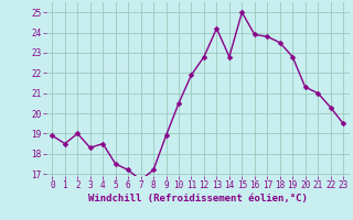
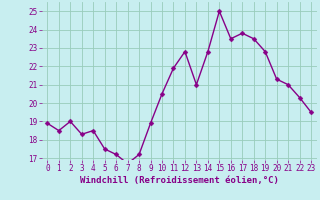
13: 24.2 -> 21.0
16: 23.9 -> 23.5
